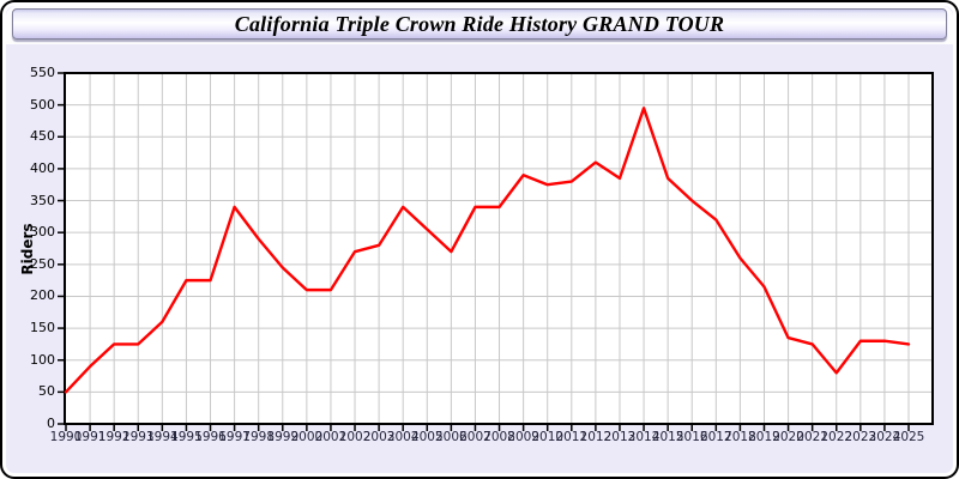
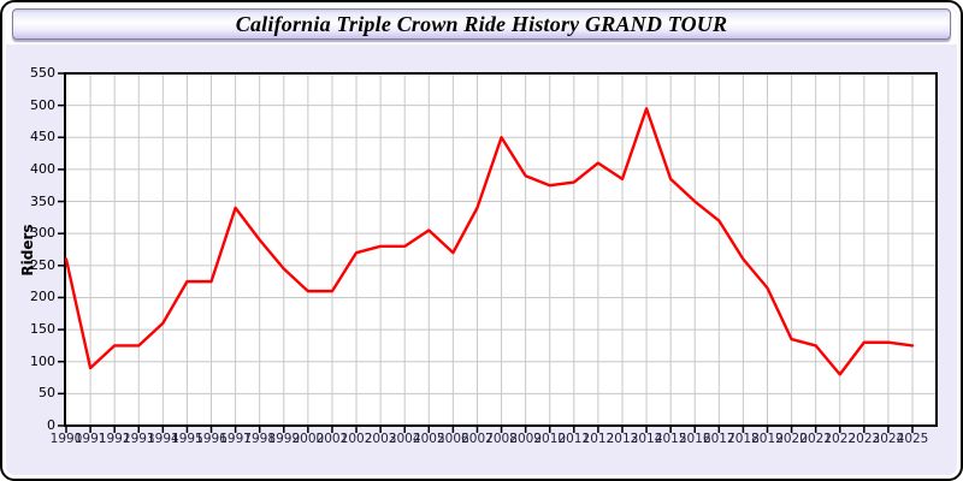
1990: 50 -> 260
2004: 340 -> 280
2008: 340 -> 450
